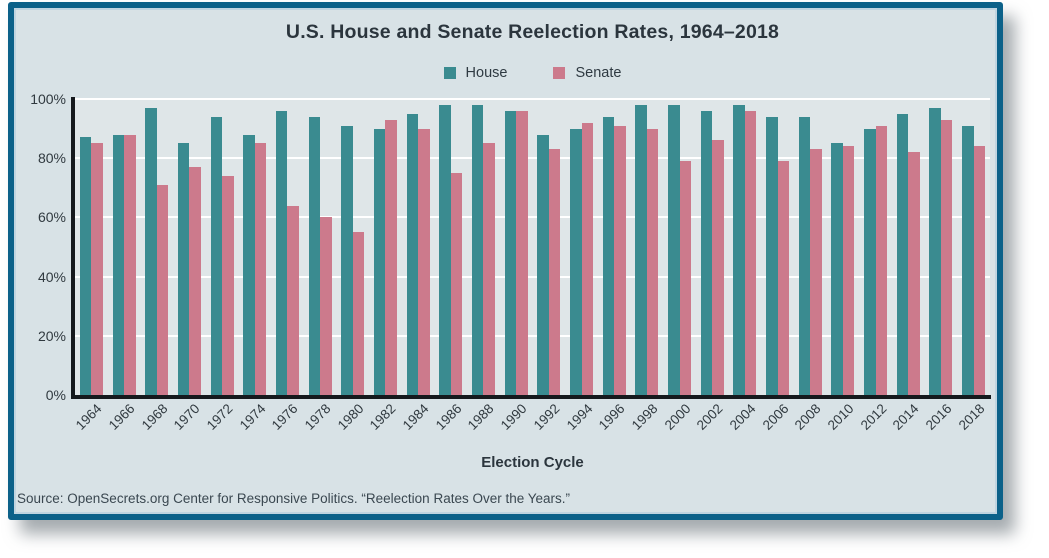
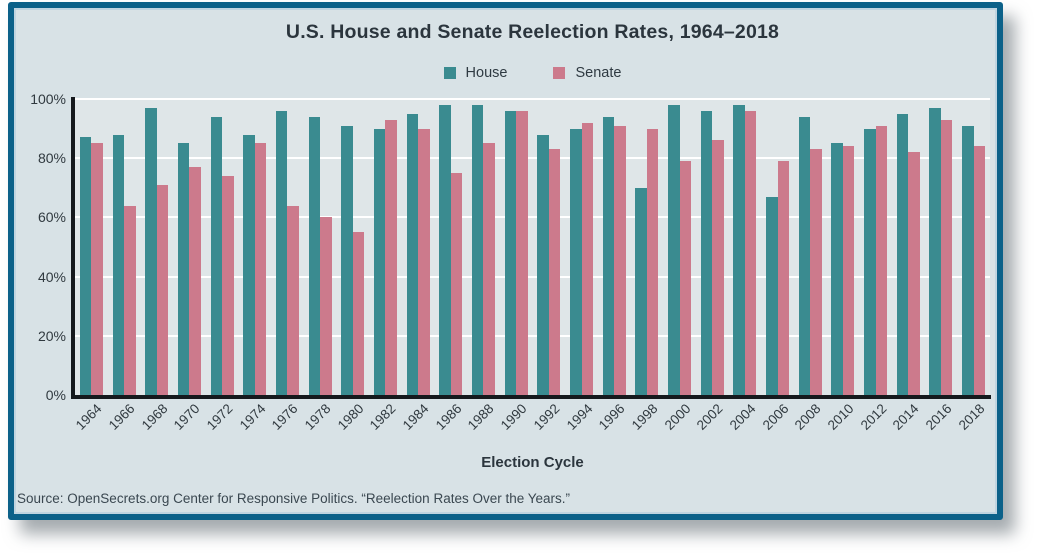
Senate/1966: 88% -> 64%
House/1998: 98% -> 70%
House/2006: 94% -> 67%
